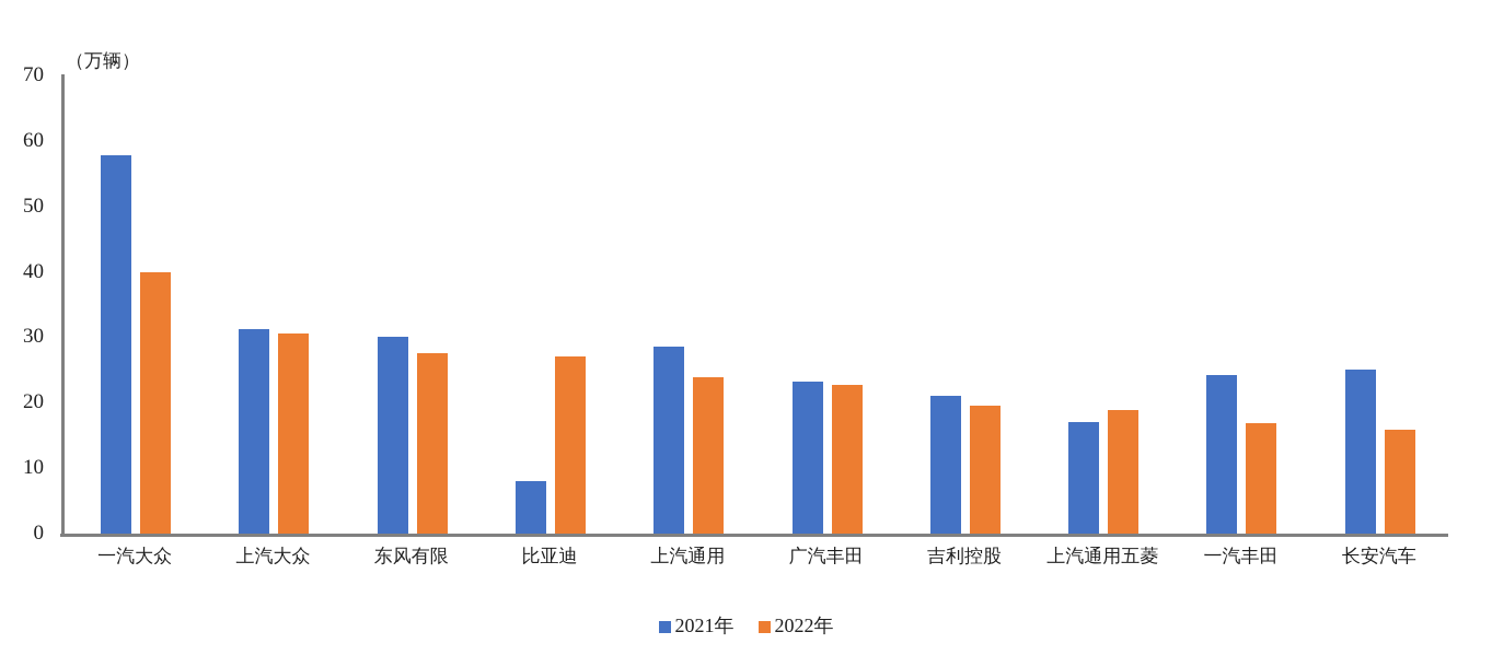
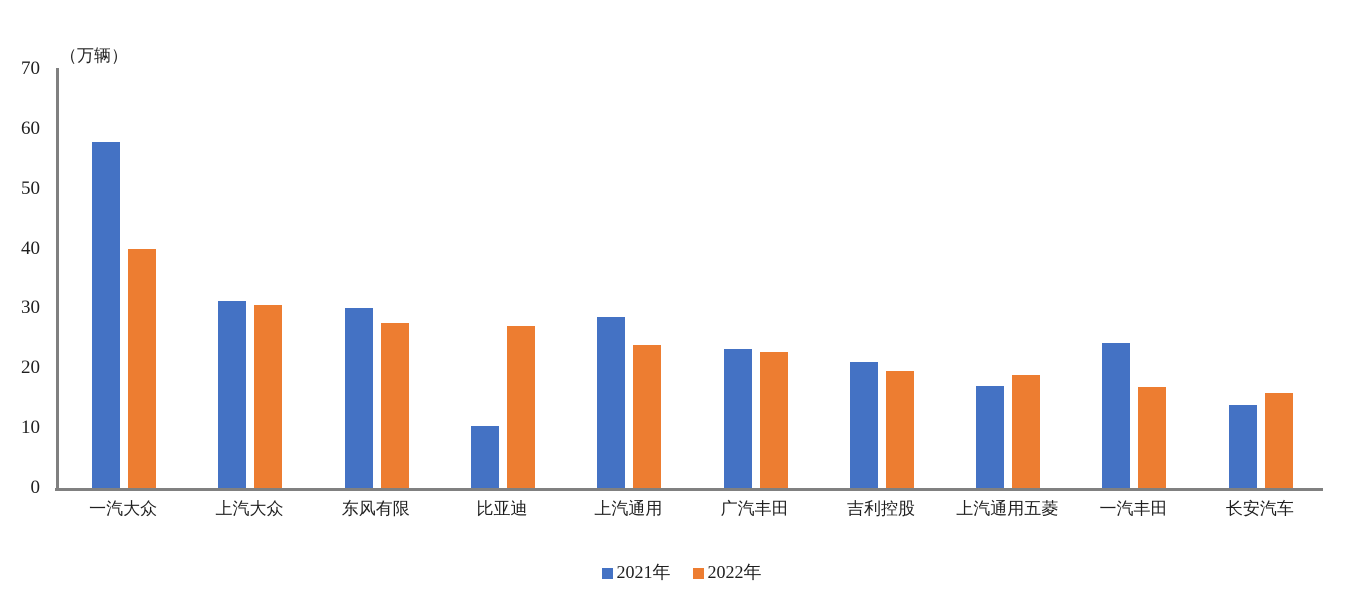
2021年/比亚迪: 8 -> 10
2021年/长安汽车: 25 -> 14
